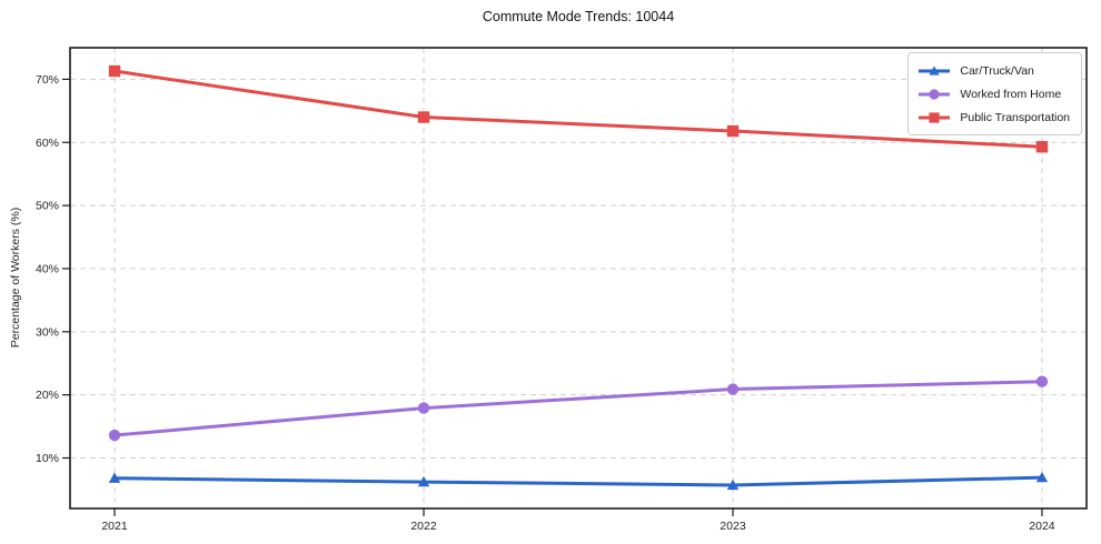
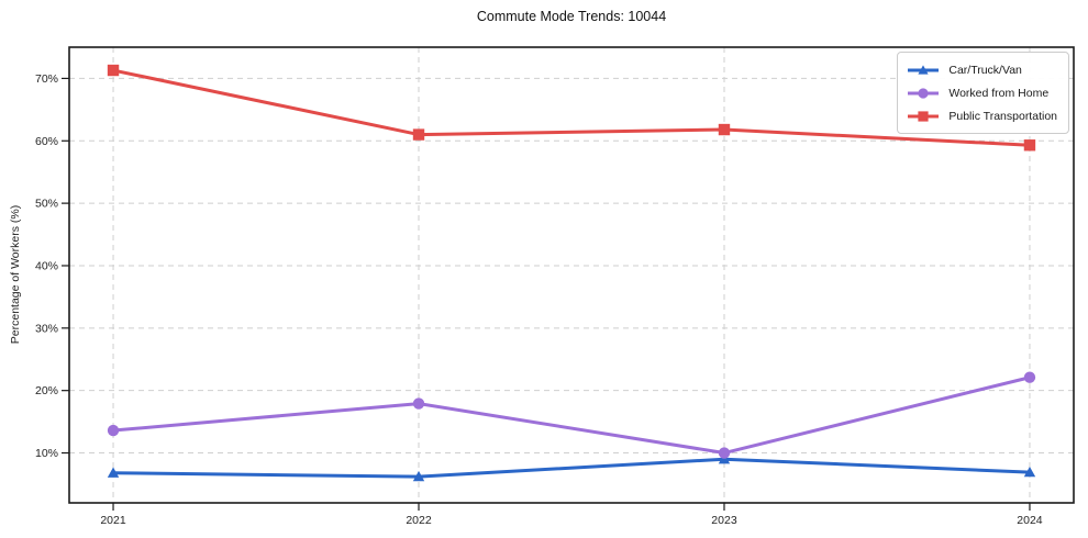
Public Transportation/2022: 64% -> 61%
Car/Truck/Van/2023: 6% -> 9%
Worked from Home/2023: 21% -> 10%
